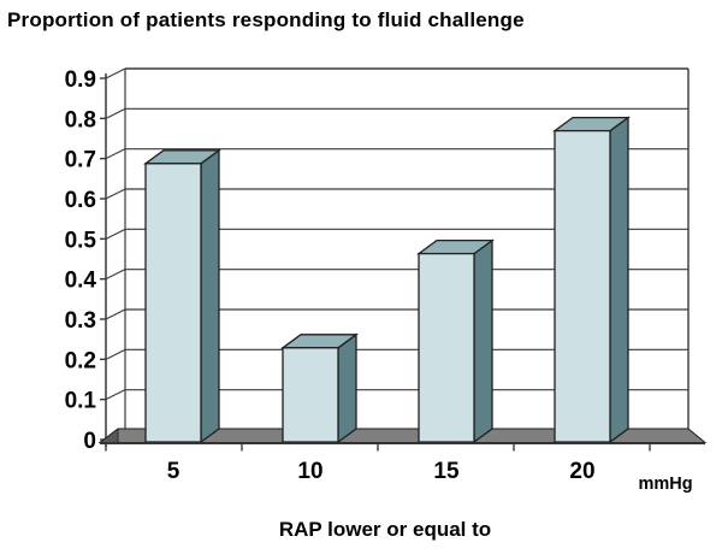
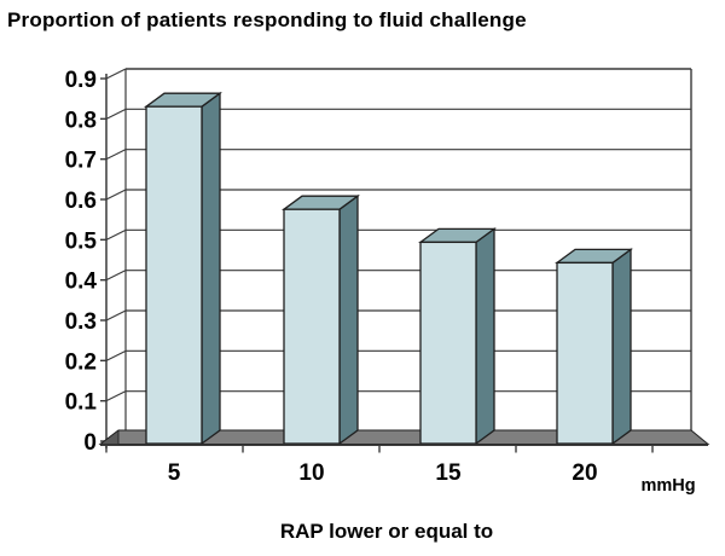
5: 0.68 -> 0.82
10: 0.23 -> 0.57
15: 0.46 -> 0.49
20: 0.76 -> 0.44
